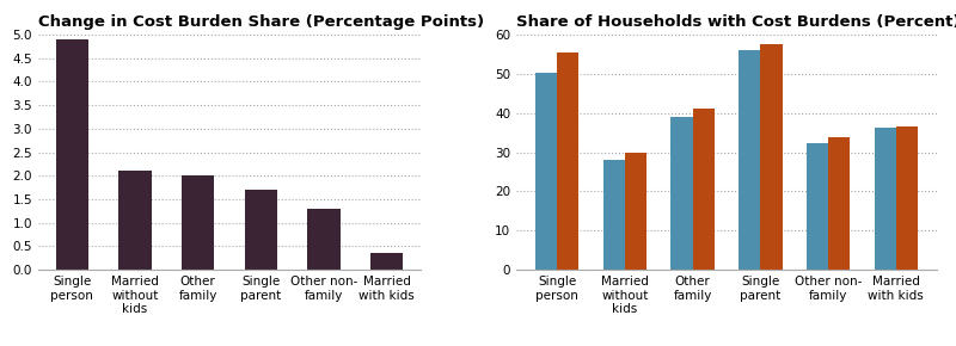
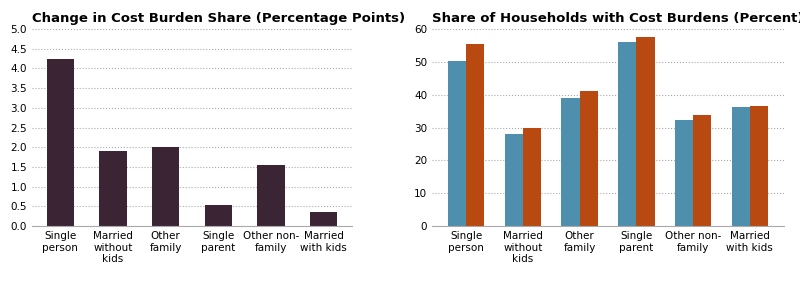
Change in Cost Burden Share (Percentage Points)/Single person: 4.90 -> 4.25
Change in Cost Burden Share (Percentage Points)/Married without kids: 2.10 -> 1.90
Change in Cost Burden Share (Percentage Points)/Single parent: 1.70 -> 0.55
Change in Cost Burden Share (Percentage Points)/Other non- family: 1.30 -> 1.55
